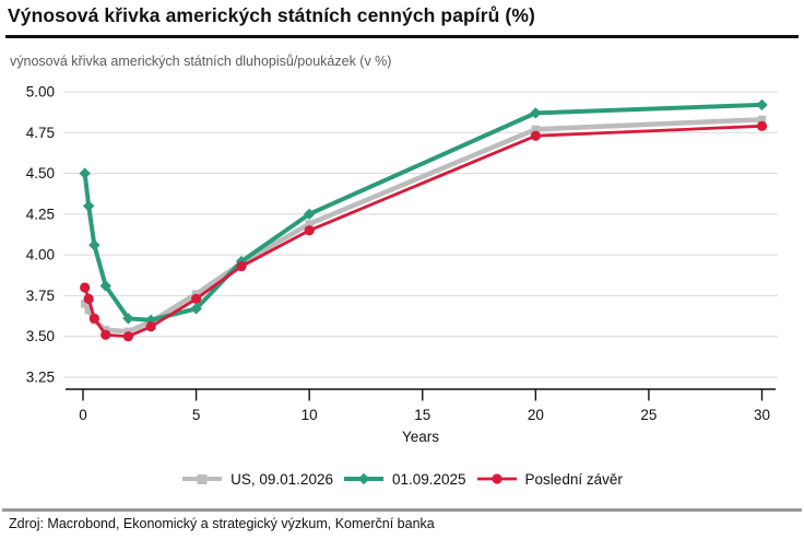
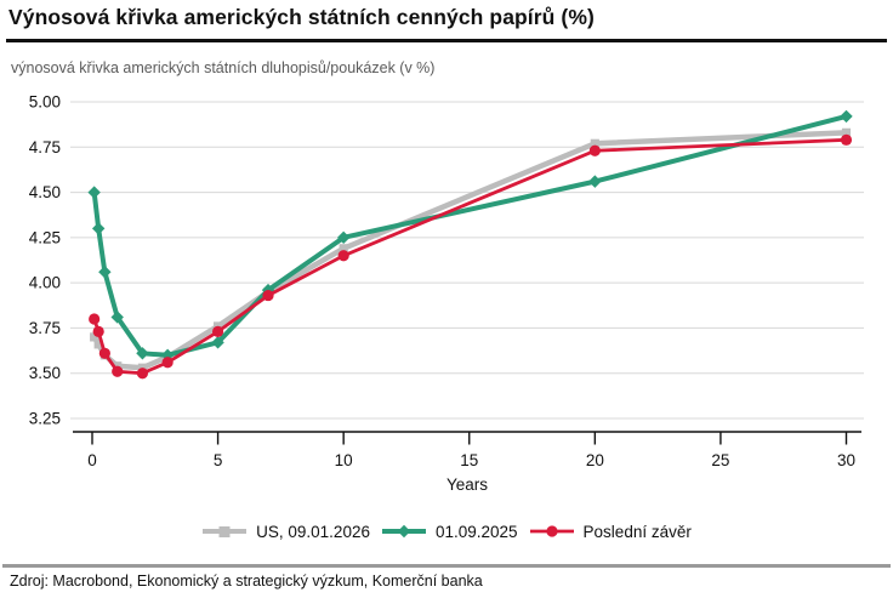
01.09.2025/20: 4.87 -> 4.56
